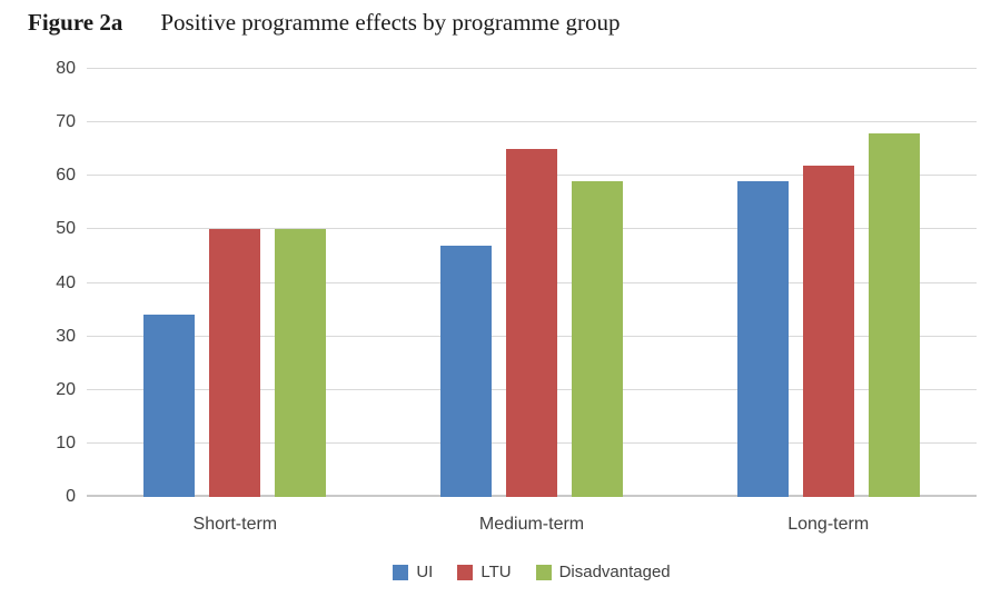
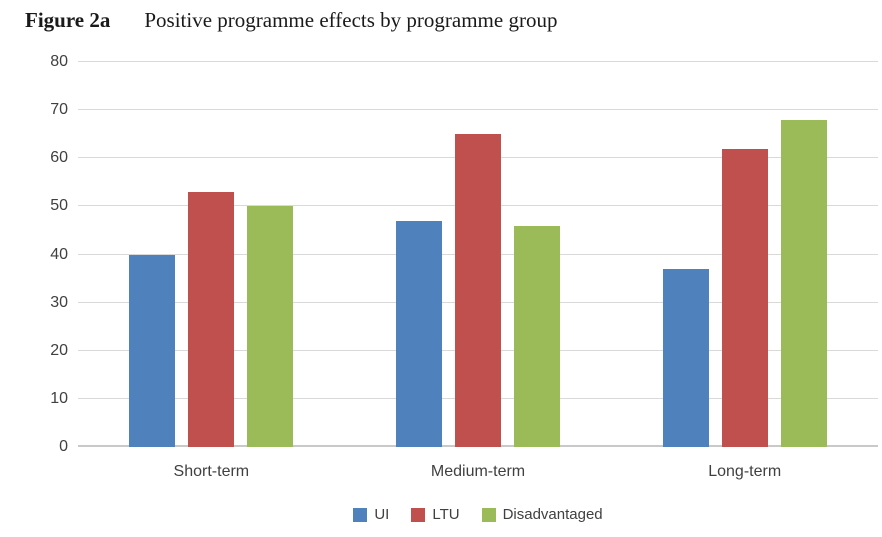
UI/Short-term: 34 -> 40
LTU/Short-term: 50 -> 53
Disadvantaged/Medium-term: 59 -> 46
UI/Long-term: 59 -> 37
